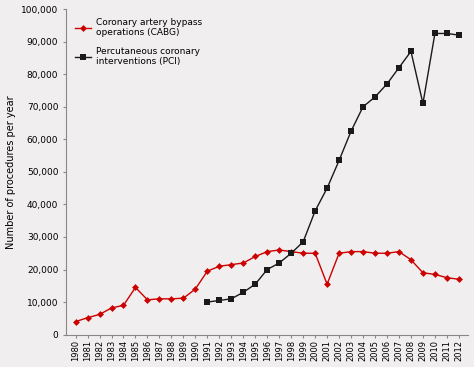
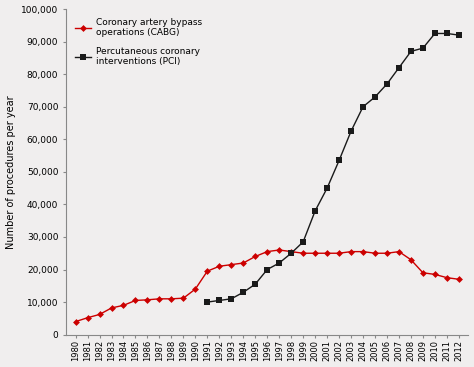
Coronary artery bypass operations (CABG)/1985: 14,500 -> 10,500
Coronary artery bypass operations (CABG)/2001: 15,500 -> 25,000
Percutaneous coronary interventions (PCI)/2009: 71,000 -> 88,000
